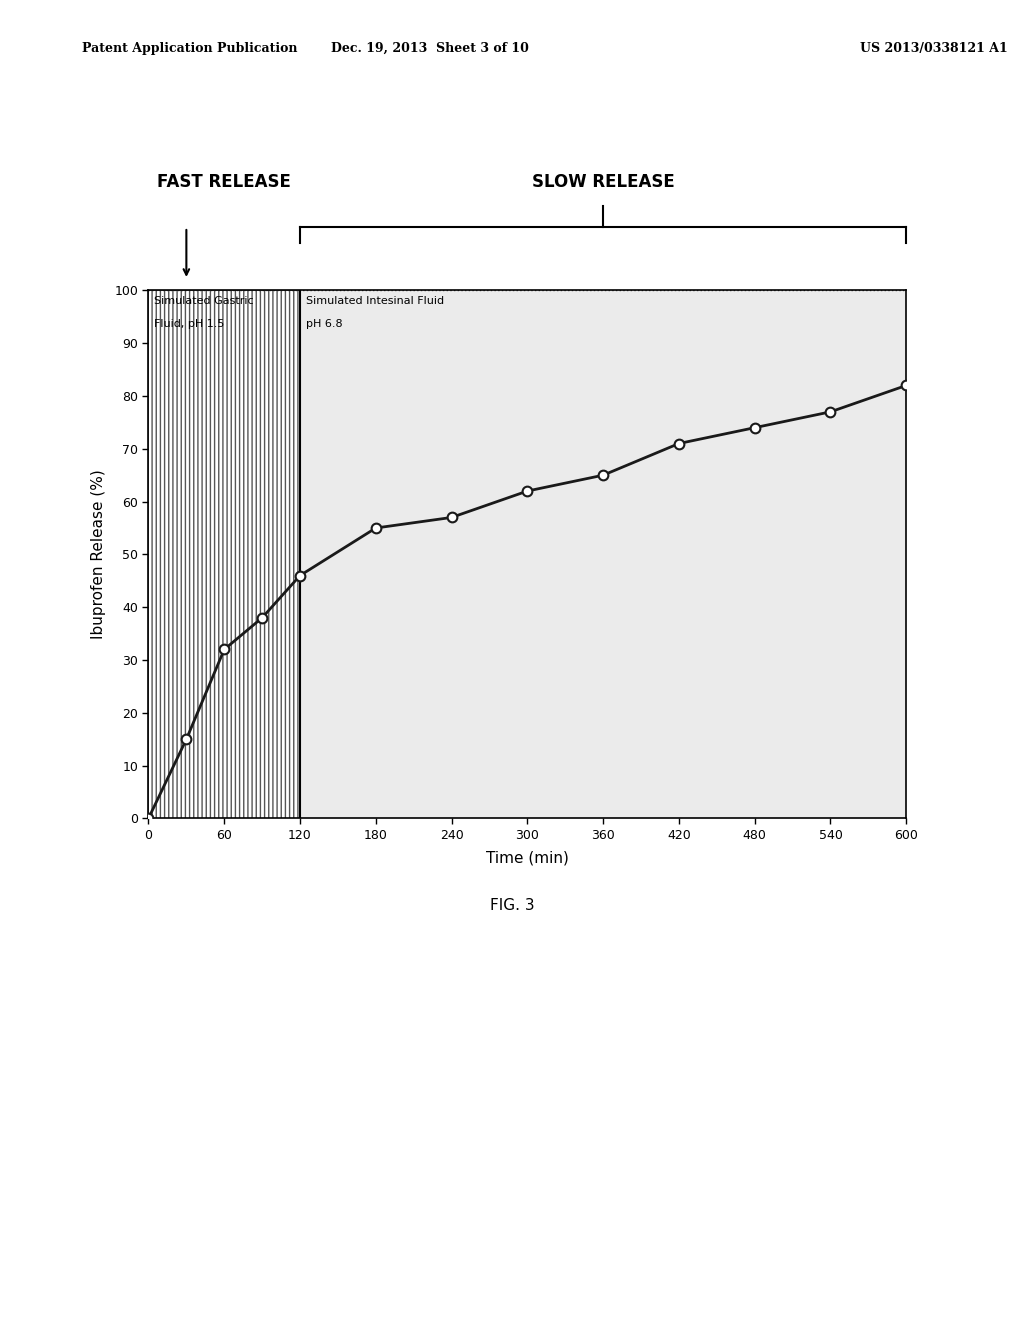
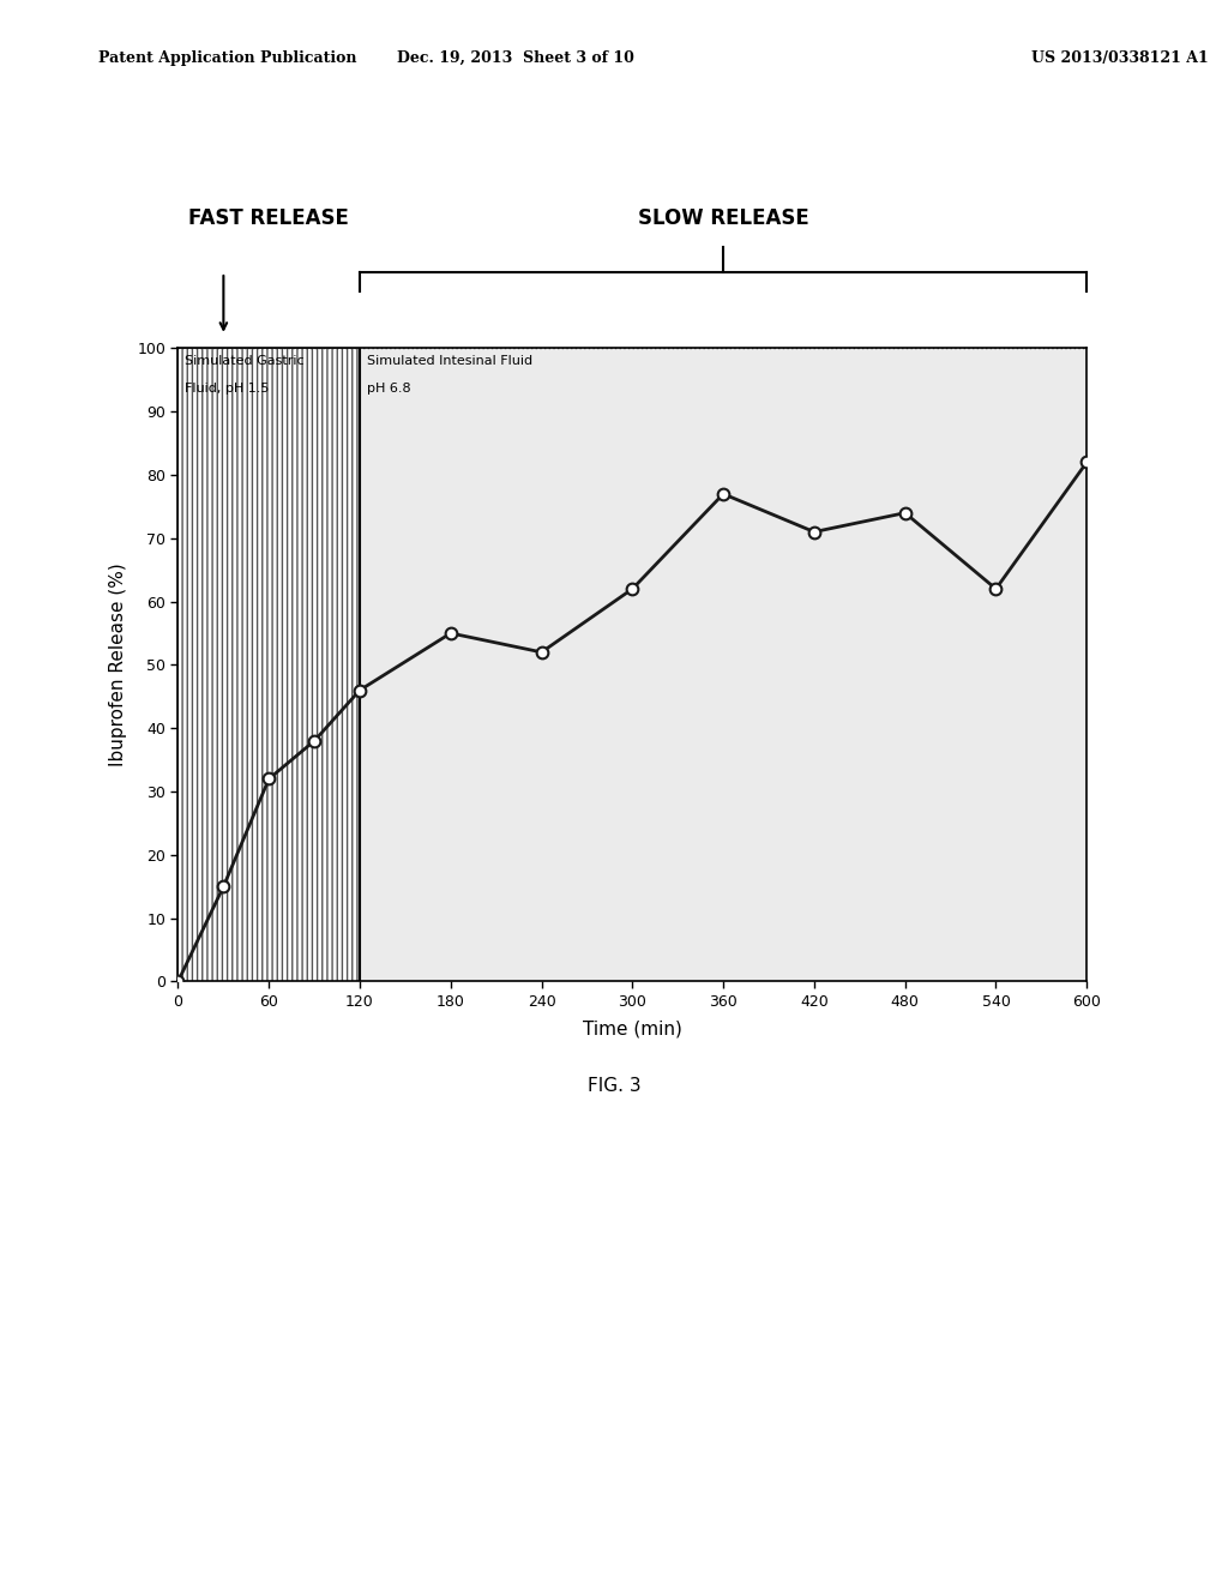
240: 57 -> 52
360: 65 -> 77
540: 77 -> 62
